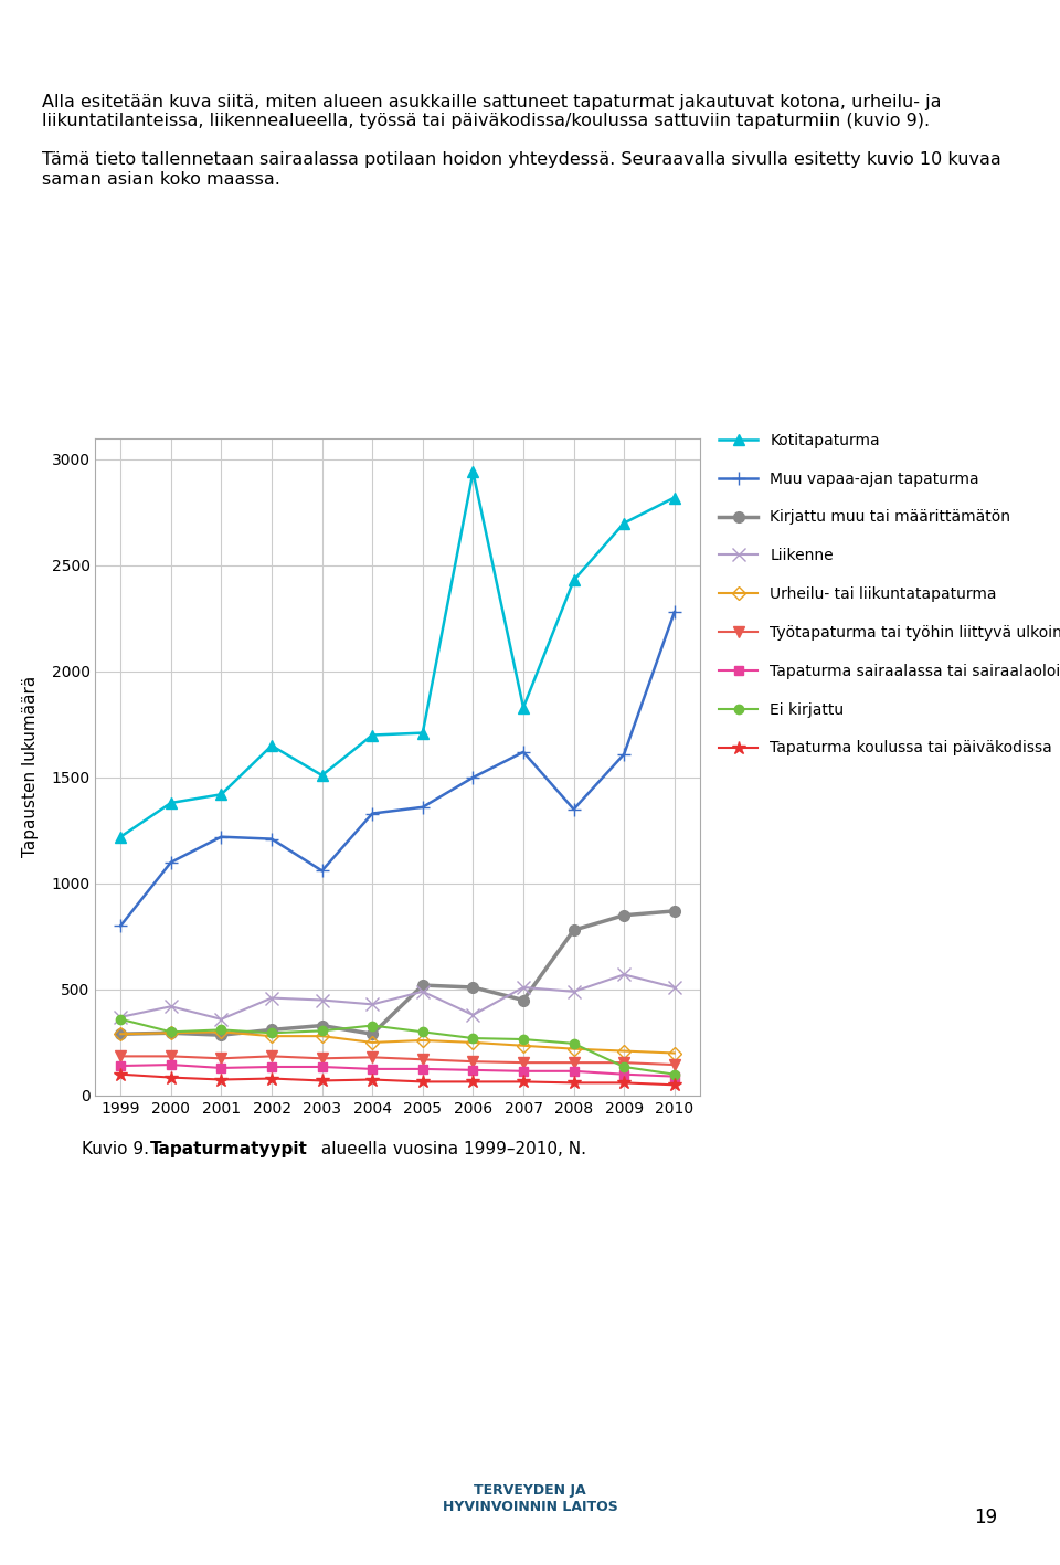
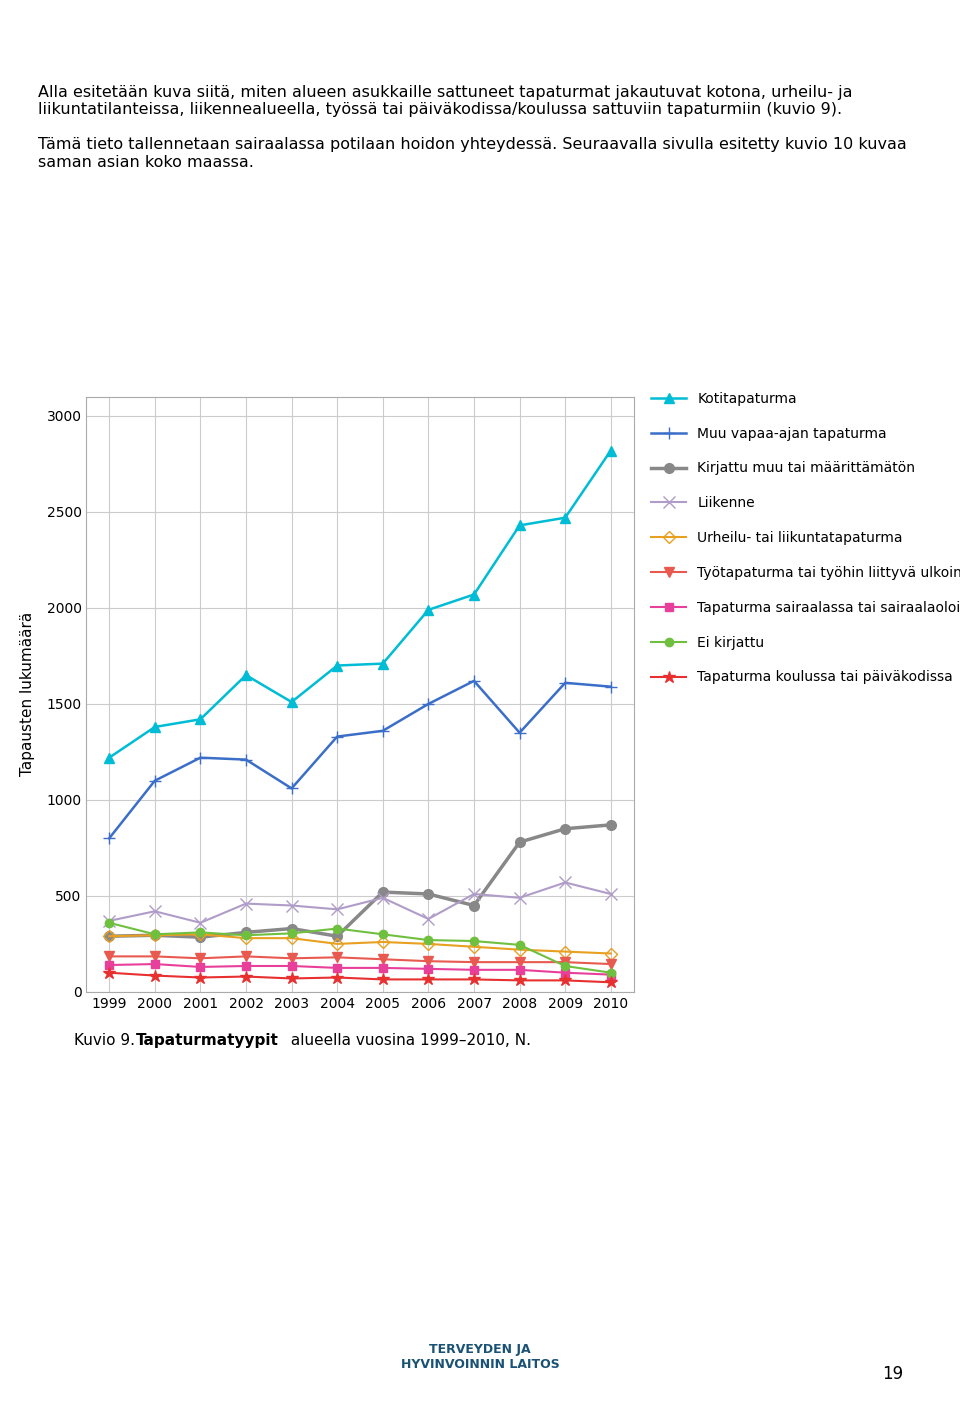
Kotitapaturma/2006: 2940 -> 1990
Kotitapaturma/2007: 1830 -> 2070
Kotitapaturma/2009: 2700 -> 2470
Muu vapaa-ajan tapaturma/2010: 2280 -> 1590
